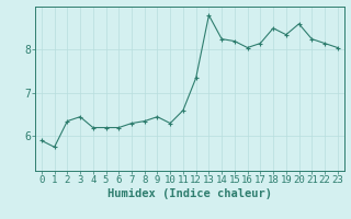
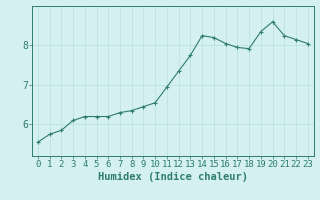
0: 5.90 -> 5.55
2: 6.35 -> 5.85
3: 6.45 -> 6.10
10: 6.30 -> 6.55
11: 6.60 -> 6.95
13: 8.80 -> 7.75
17: 8.15 -> 7.95
18: 8.50 -> 7.92
